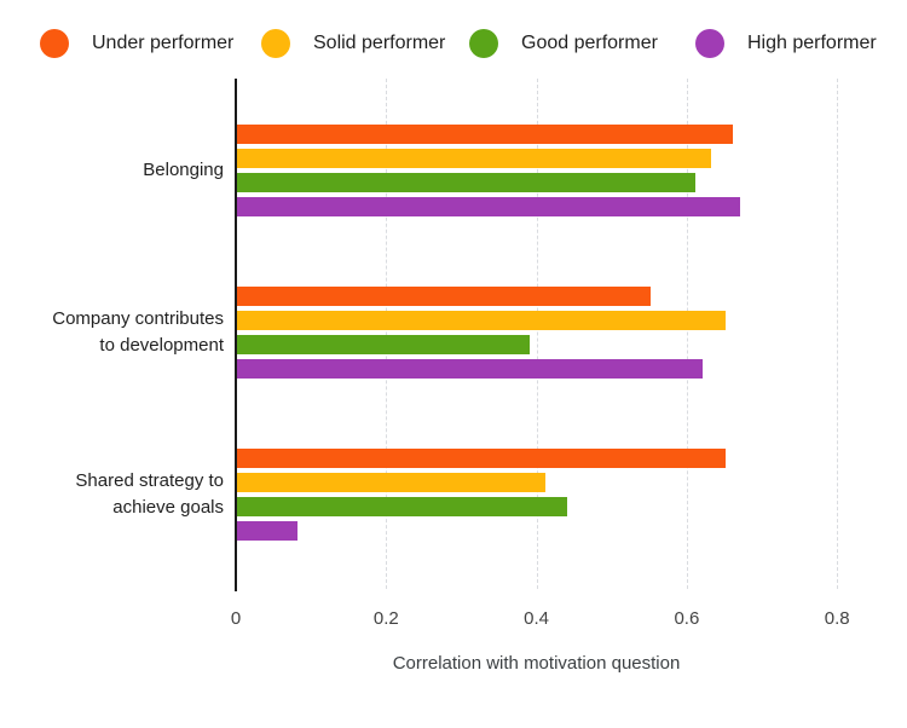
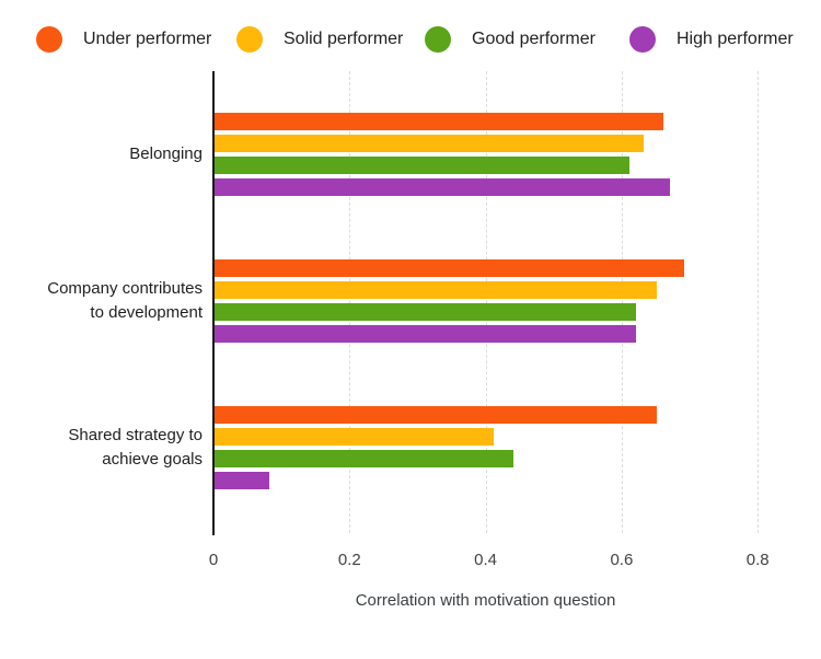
Under performer/Company contributes to development: 0.55 -> 0.69
Good performer/Company contributes to development: 0.39 -> 0.62
